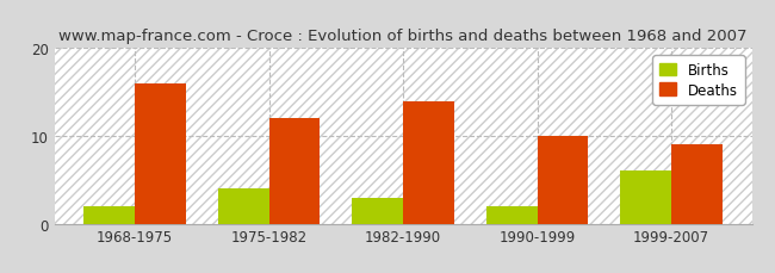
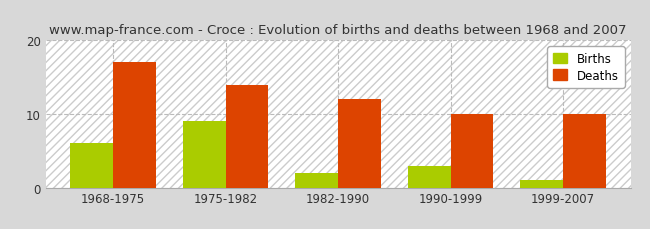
Births/1968-1975: 2 -> 6
Deaths/1968-1975: 16 -> 17
Births/1975-1982: 4 -> 9
Deaths/1975-1982: 12 -> 14
Births/1982-1990: 3 -> 2
Deaths/1982-1990: 14 -> 12
Births/1990-1999: 2 -> 3
Births/1999-2007: 6 -> 1
Deaths/1999-2007: 9 -> 10
